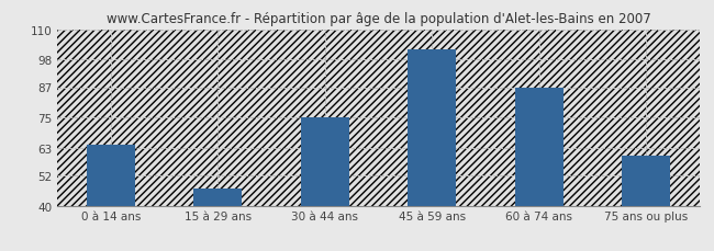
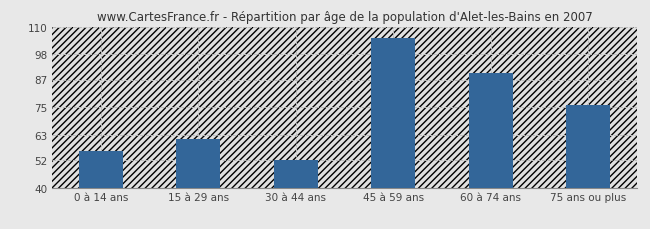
0 à 14 ans: 64 -> 56
15 à 29 ans: 47 -> 61
30 à 44 ans: 75 -> 52
45 à 59 ans: 102 -> 105
60 à 74 ans: 87 -> 90
75 ans ou plus: 60 -> 76
